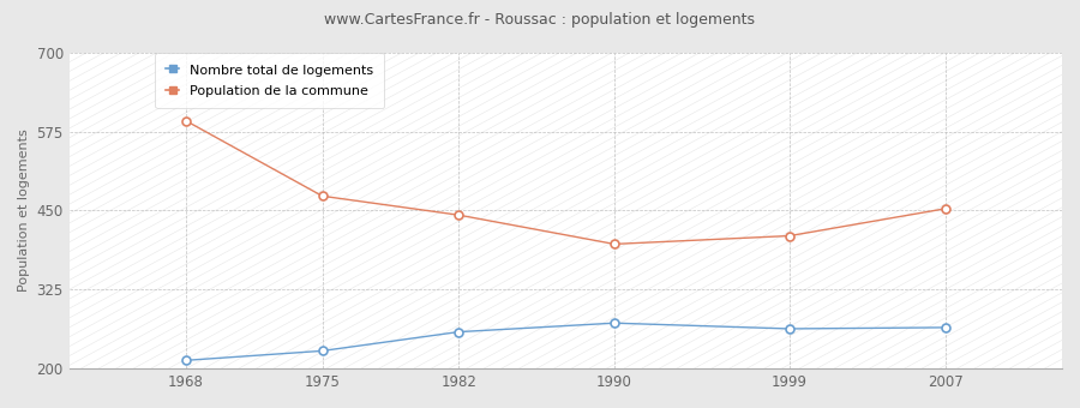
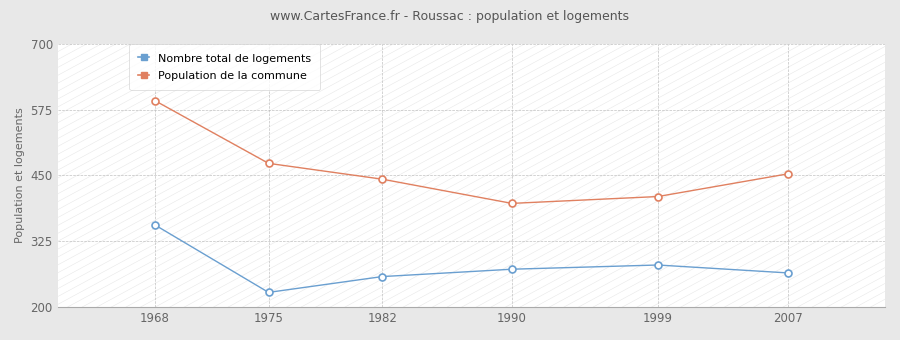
Nombre total de logements/1968: 213 -> 356
Nombre total de logements/1999: 263 -> 280
